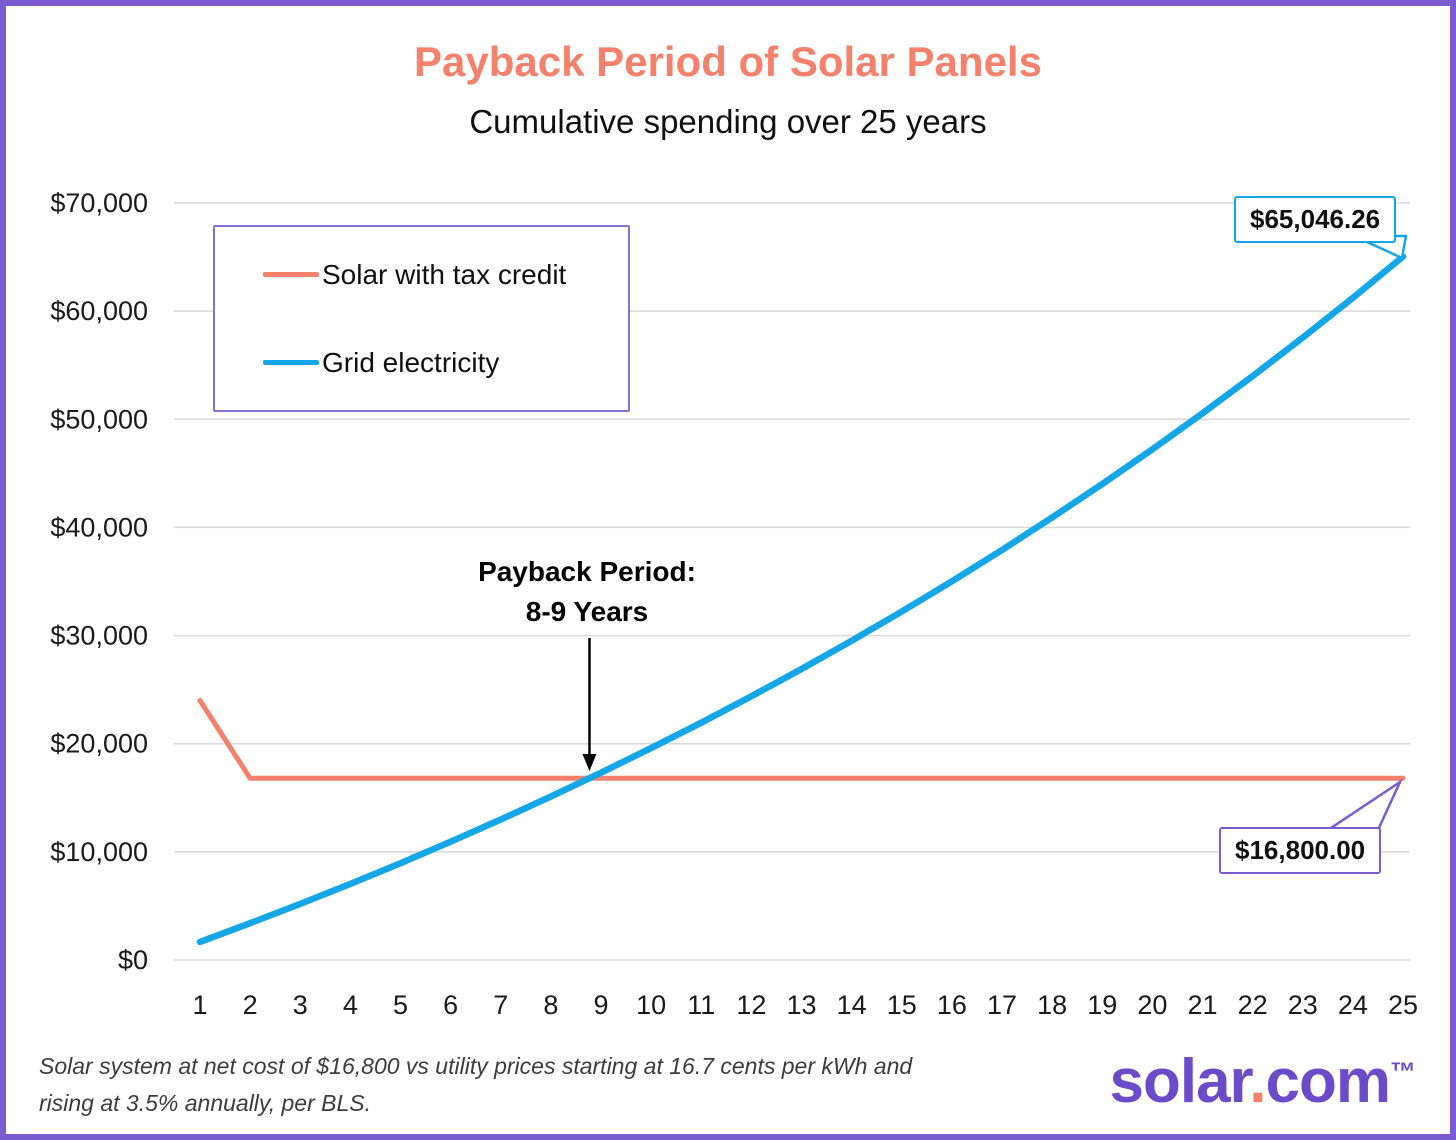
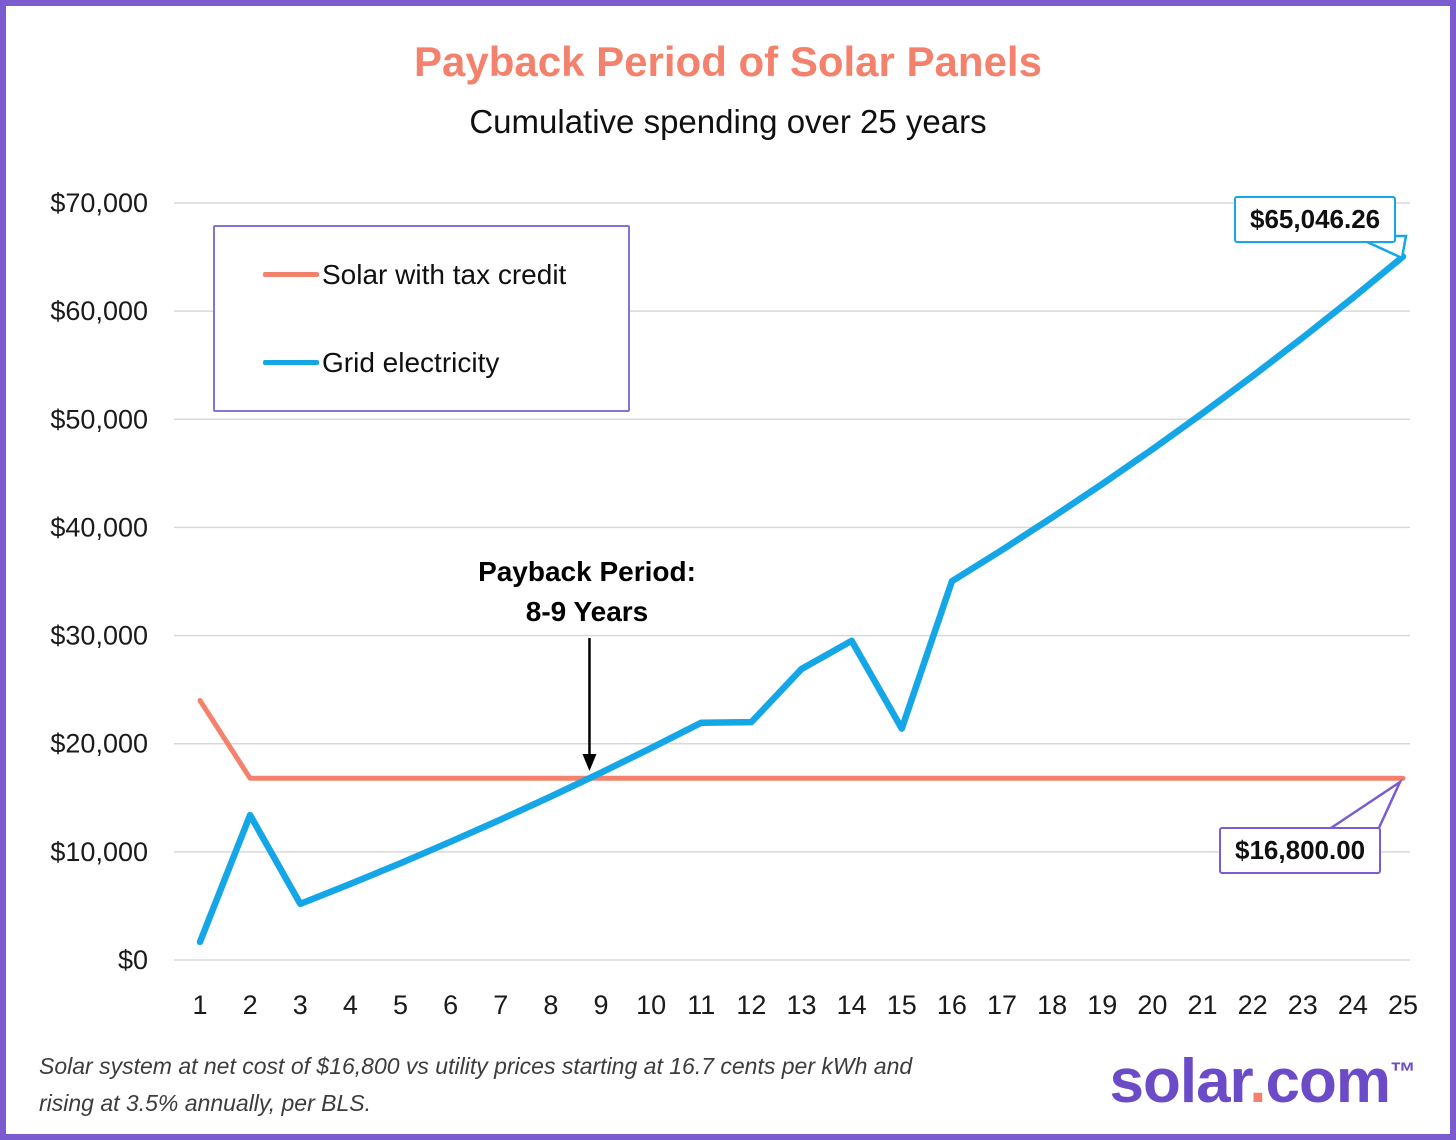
Grid electricity/2: $3400 -> $13400
Grid electricity/12: $24400 -> $22000
Grid electricity/15: $32200 -> $21400
